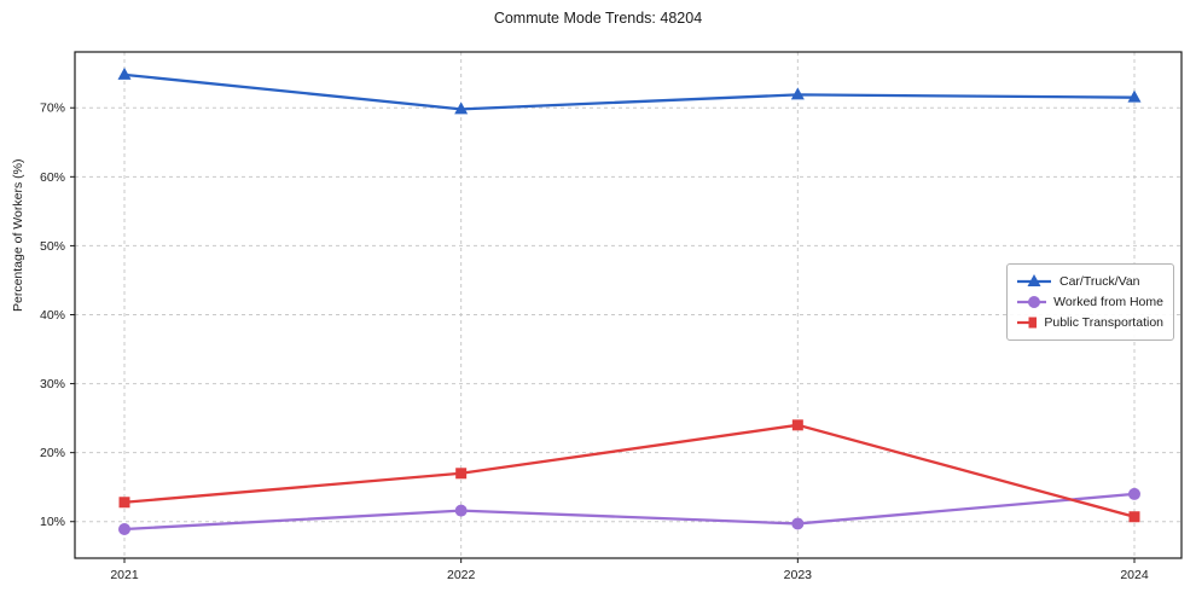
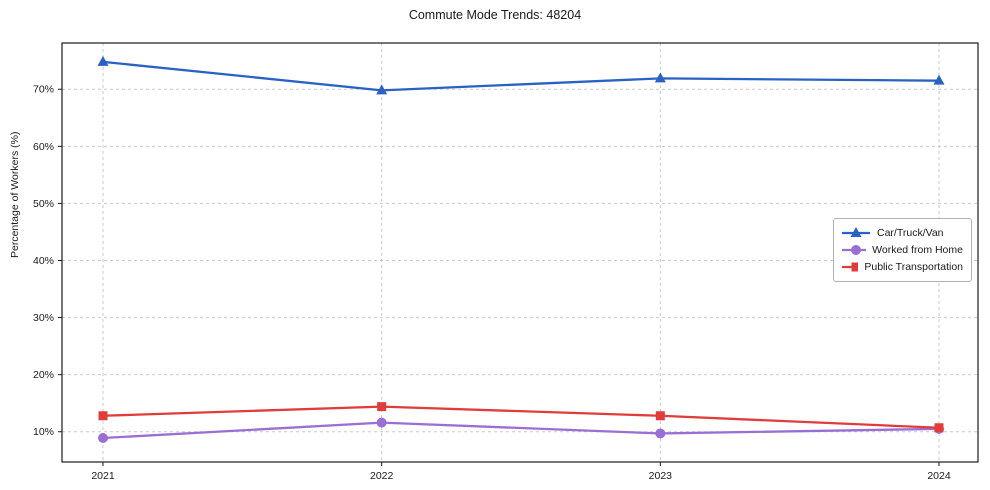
Public Transportation/2022: 17% -> 14%
Public Transportation/2023: 24% -> 13%
Worked from Home/2024: 14% -> 10%
